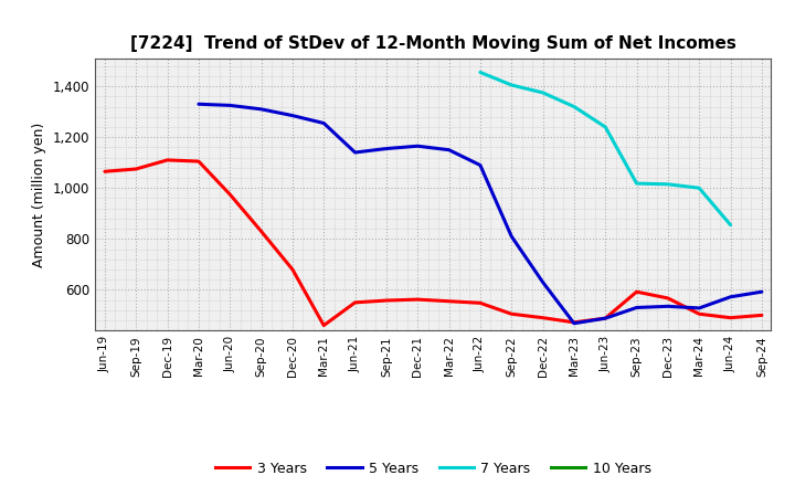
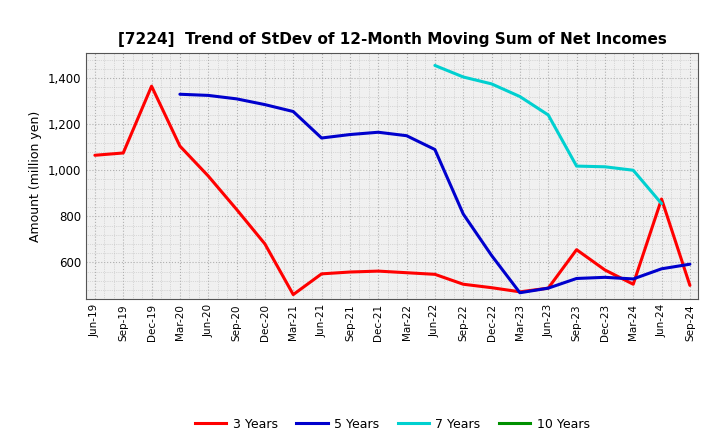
3 Years/Dec-19: 1,110 -> 1,365
3 Years/Sep-23: 592 -> 655
3 Years/Jun-24: 490 -> 875
